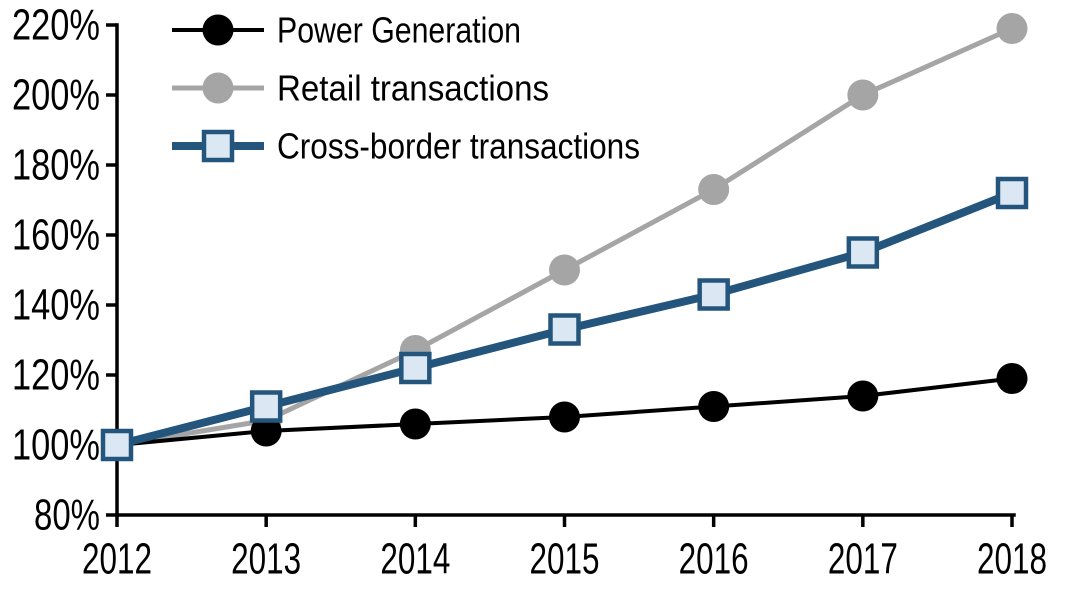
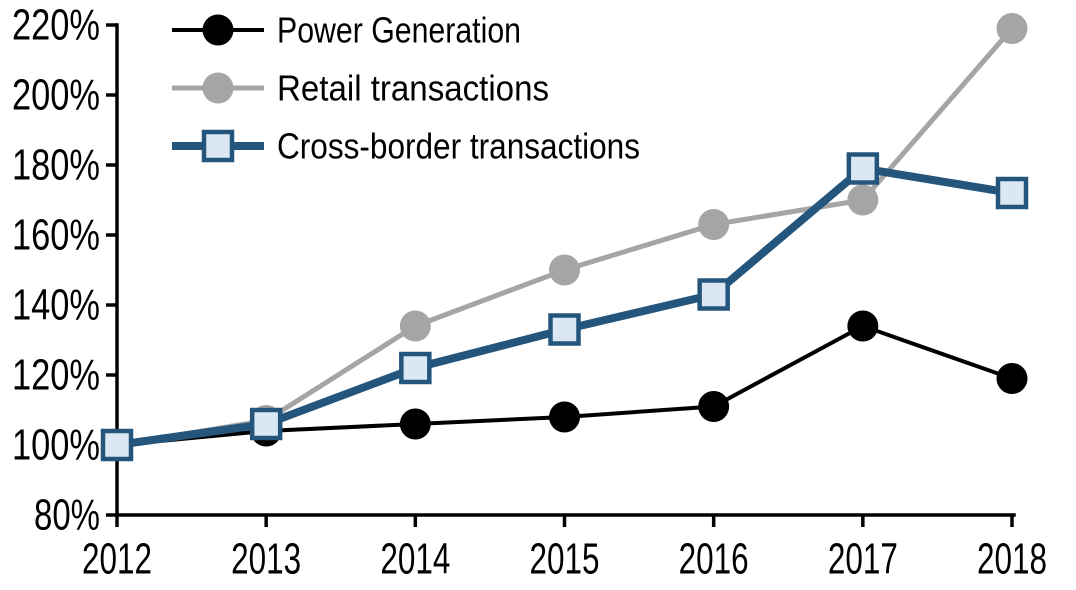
Cross-border transactions/2013: 111% -> 106%
Retail transactions/2014: 127% -> 134%
Retail transactions/2016: 173% -> 163%
Power Generation/2017: 114% -> 134%
Retail transactions/2017: 200% -> 170%
Cross-border transactions/2017: 155% -> 179%
